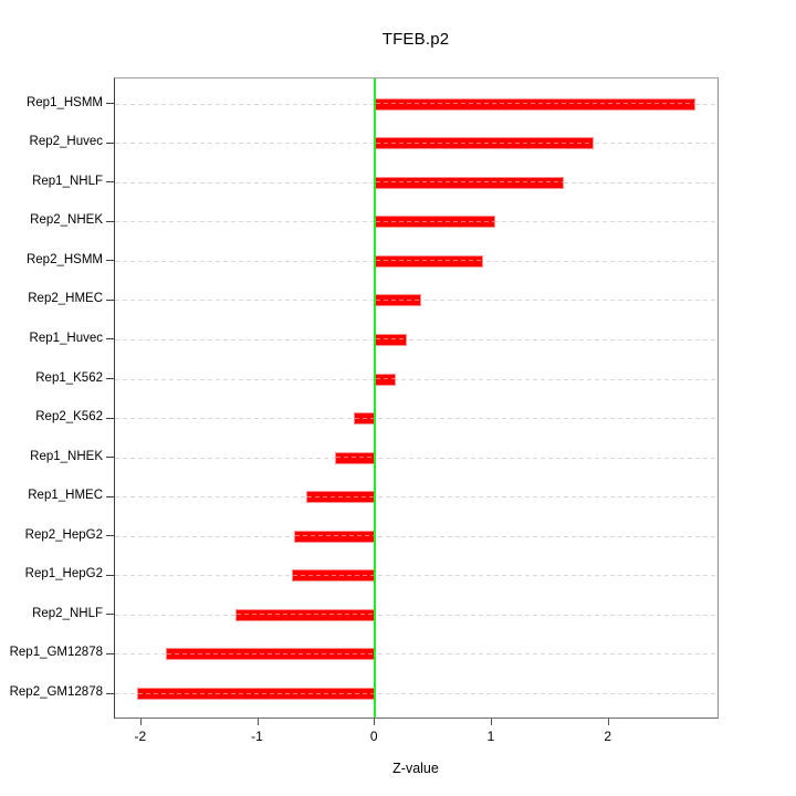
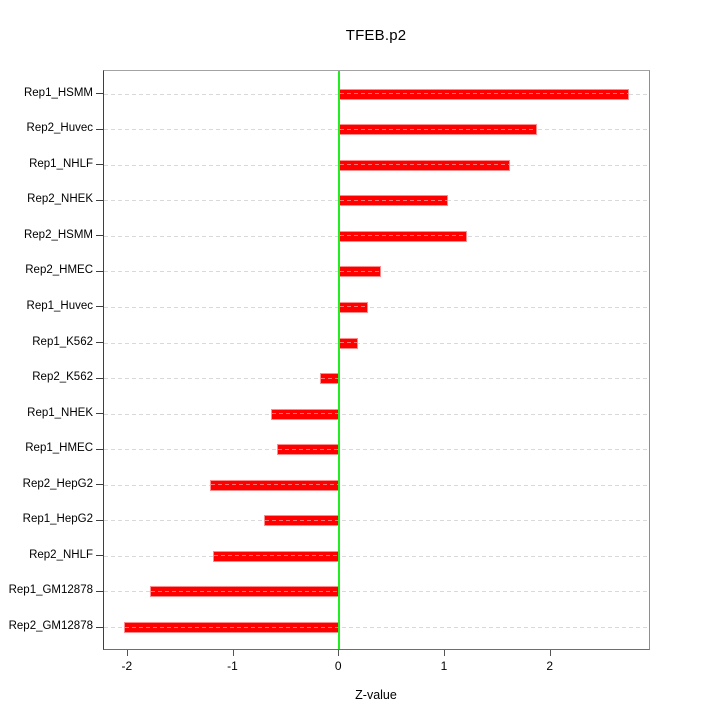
Rep2_HSMM: 0.93 -> 1.21
Rep1_NHEK: -0.34 -> -0.65
Rep2_HepG2: -0.69 -> -1.22
